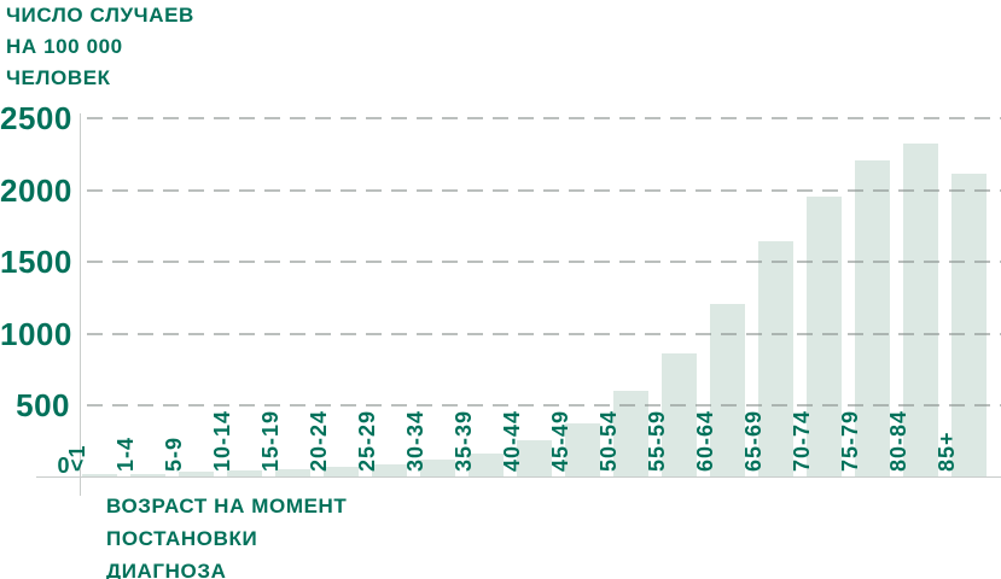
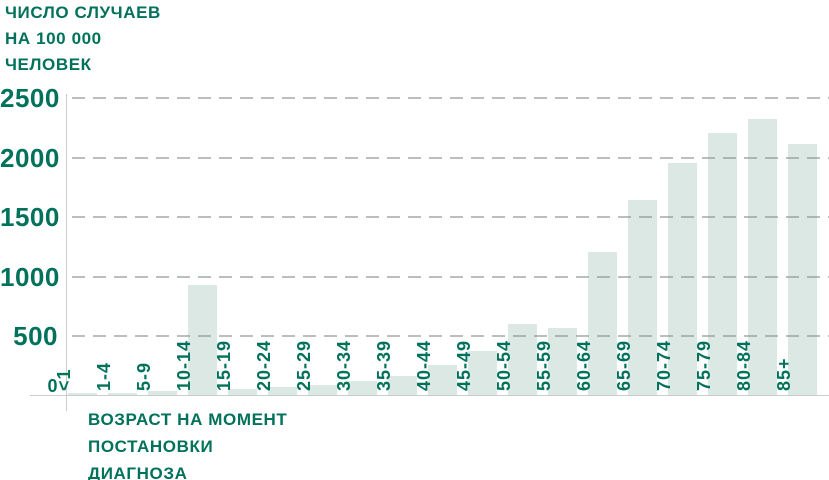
10-14: 40 -> 930
55-59: 860 -> 570
